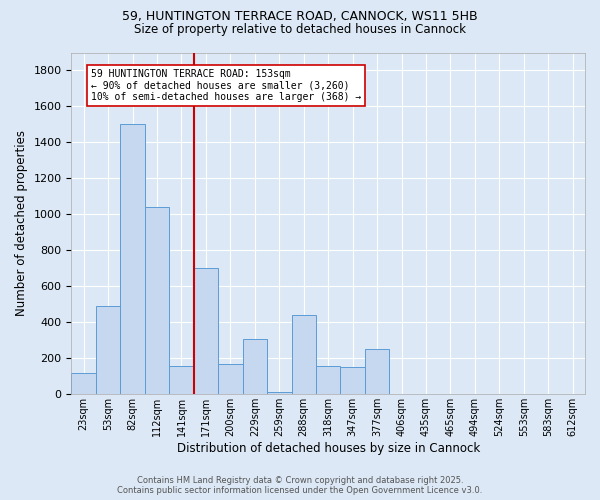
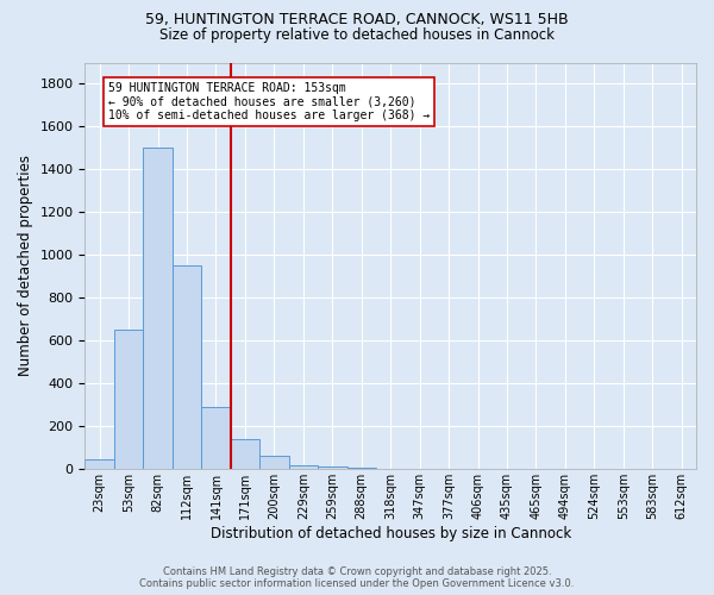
23sqm: 120 -> 40
53sqm: 490 -> 650
112sqm: 1040 -> 950
141sqm: 160 -> 290
171sqm: 700 -> 140
200sqm: 170 -> 60
229sqm: 310 -> 20
288sqm: 440 -> 0
318sqm: 160 -> 0
347sqm: 150 -> 0
377sqm: 250 -> 0
